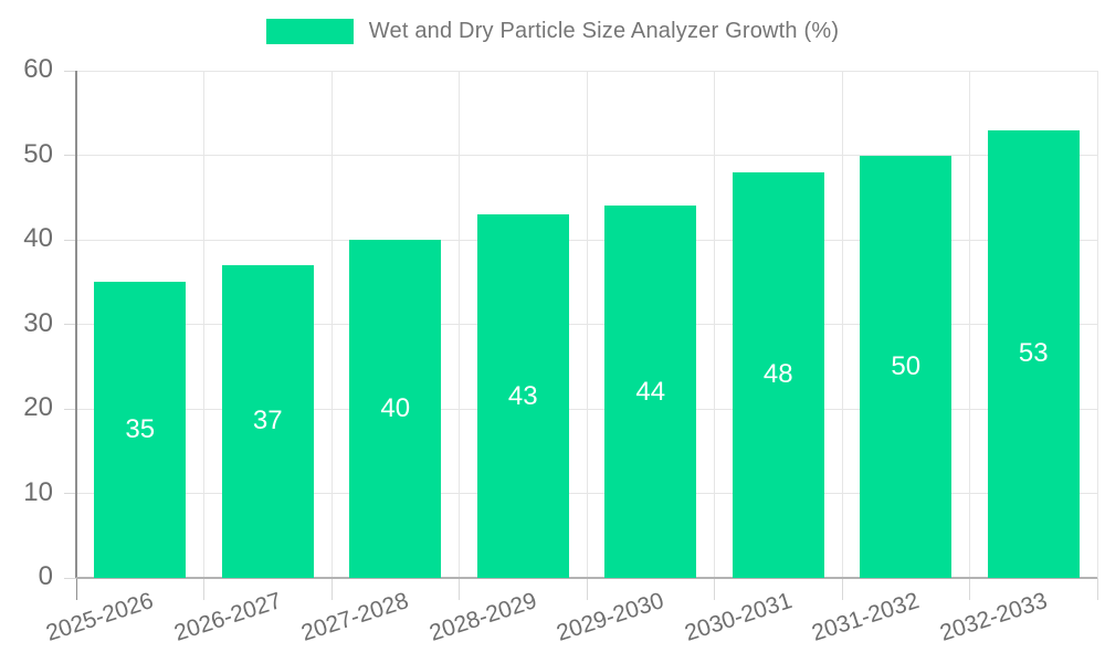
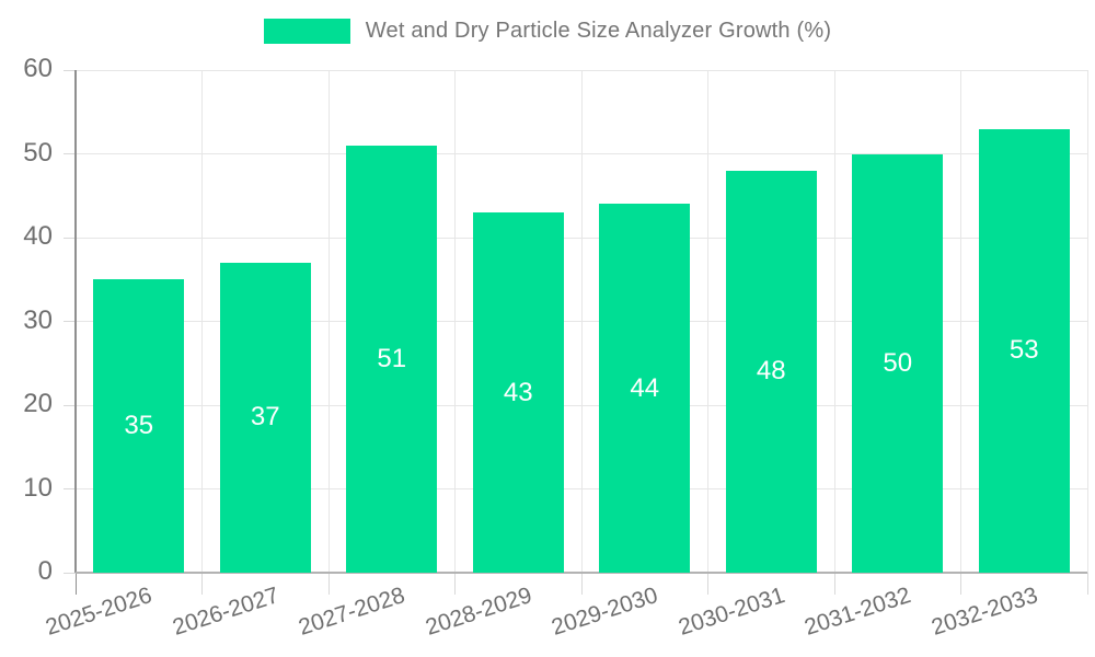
2027-2028: 40 -> 51
